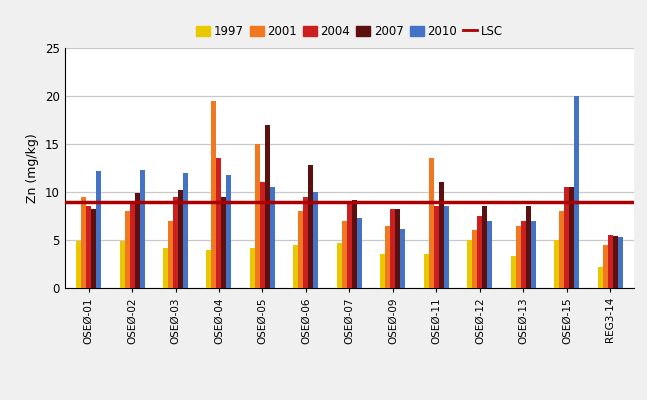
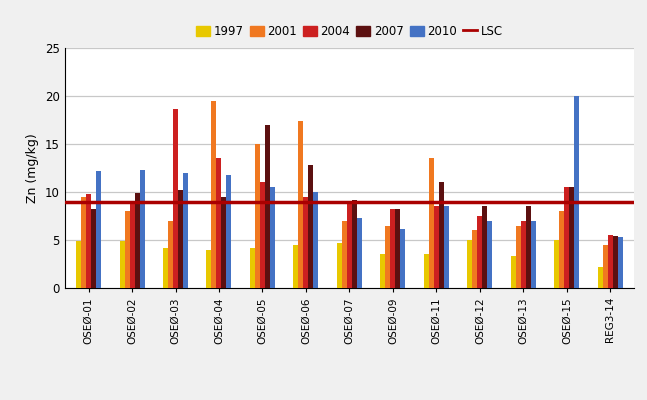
2004/OSEØ-01: 8.5 -> 9.8
2004/OSEØ-03: 9.5 -> 18.6
2001/OSEØ-06: 8.0 -> 17.4
